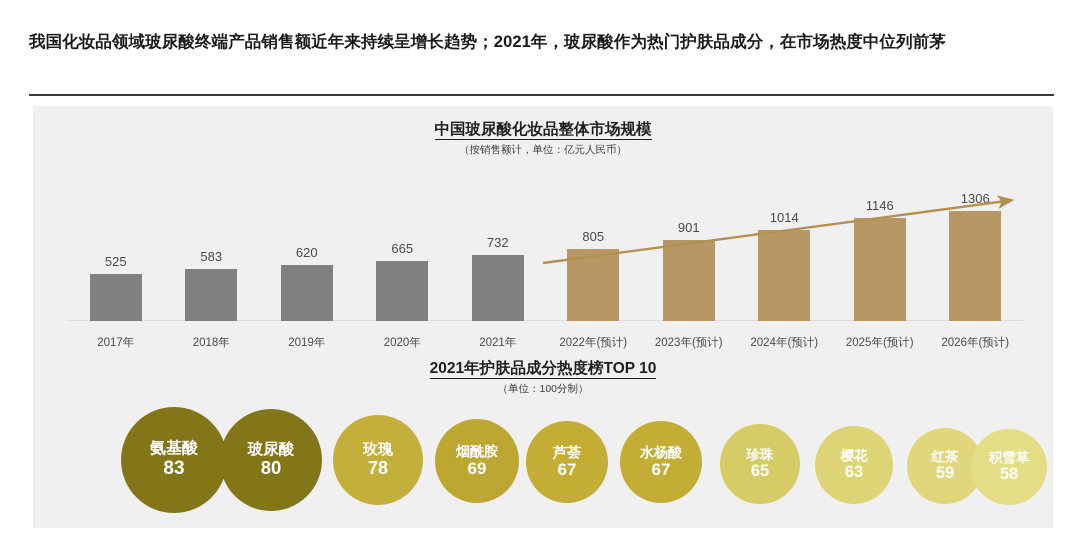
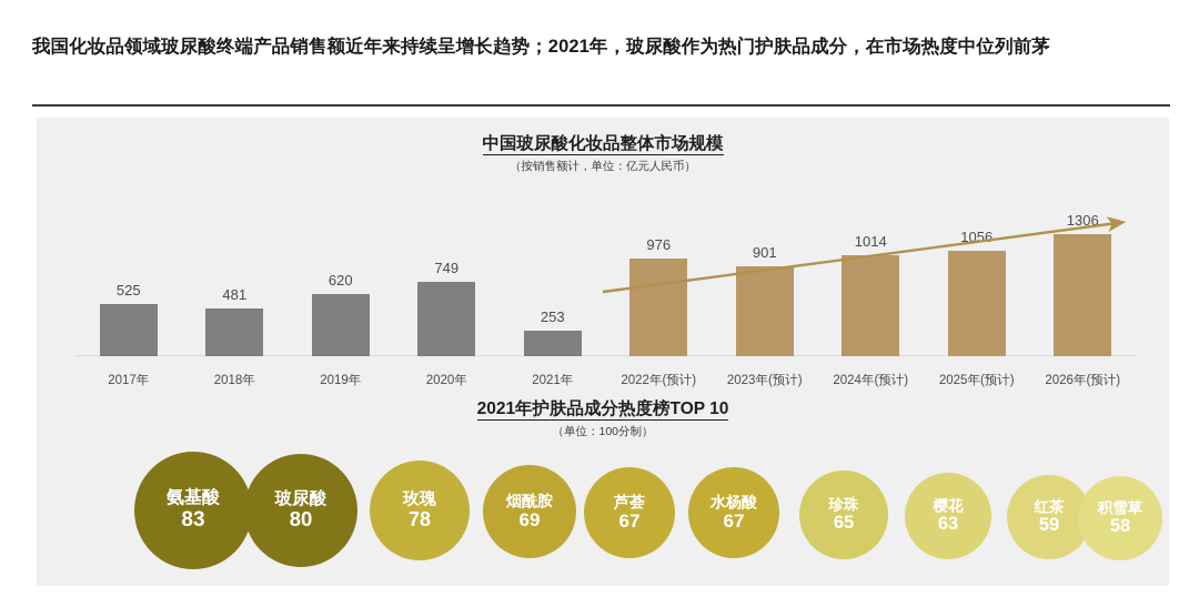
中国玻尿酸化妆品整体市场规模/2018年: 583 -> 481
中国玻尿酸化妆品整体市场规模/2020年: 665 -> 749
中国玻尿酸化妆品整体市场规模/2021年: 732 -> 253
中国玻尿酸化妆品整体市场规模/2022年(预计): 805 -> 976
中国玻尿酸化妆品整体市场规模/2025年(预计): 1146 -> 1056
